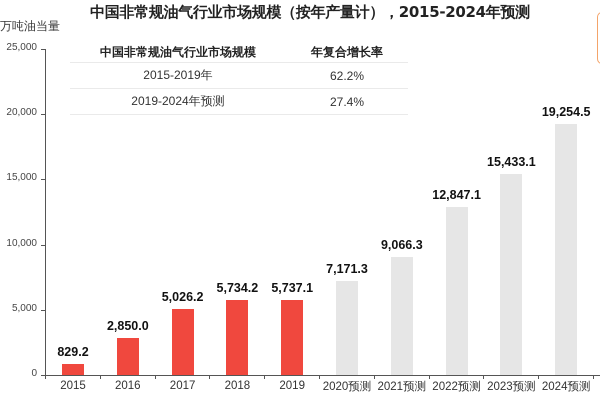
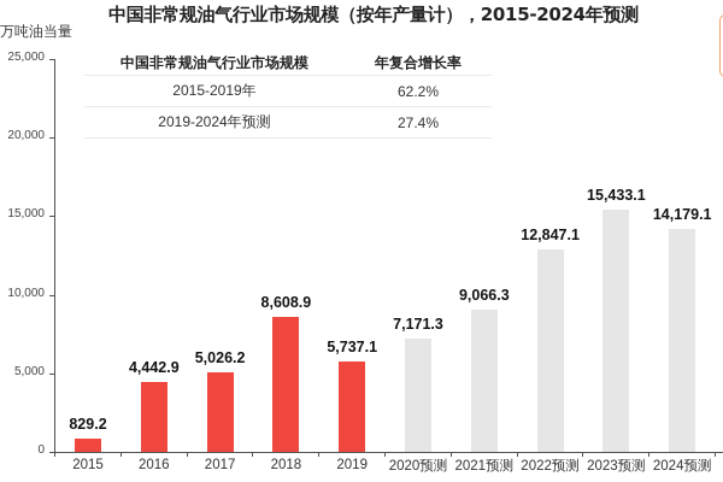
2016: 2,850.0 -> 4,442.9
2018: 5,734.2 -> 8,608.9
2024预测: 19,254.5 -> 14,179.1
